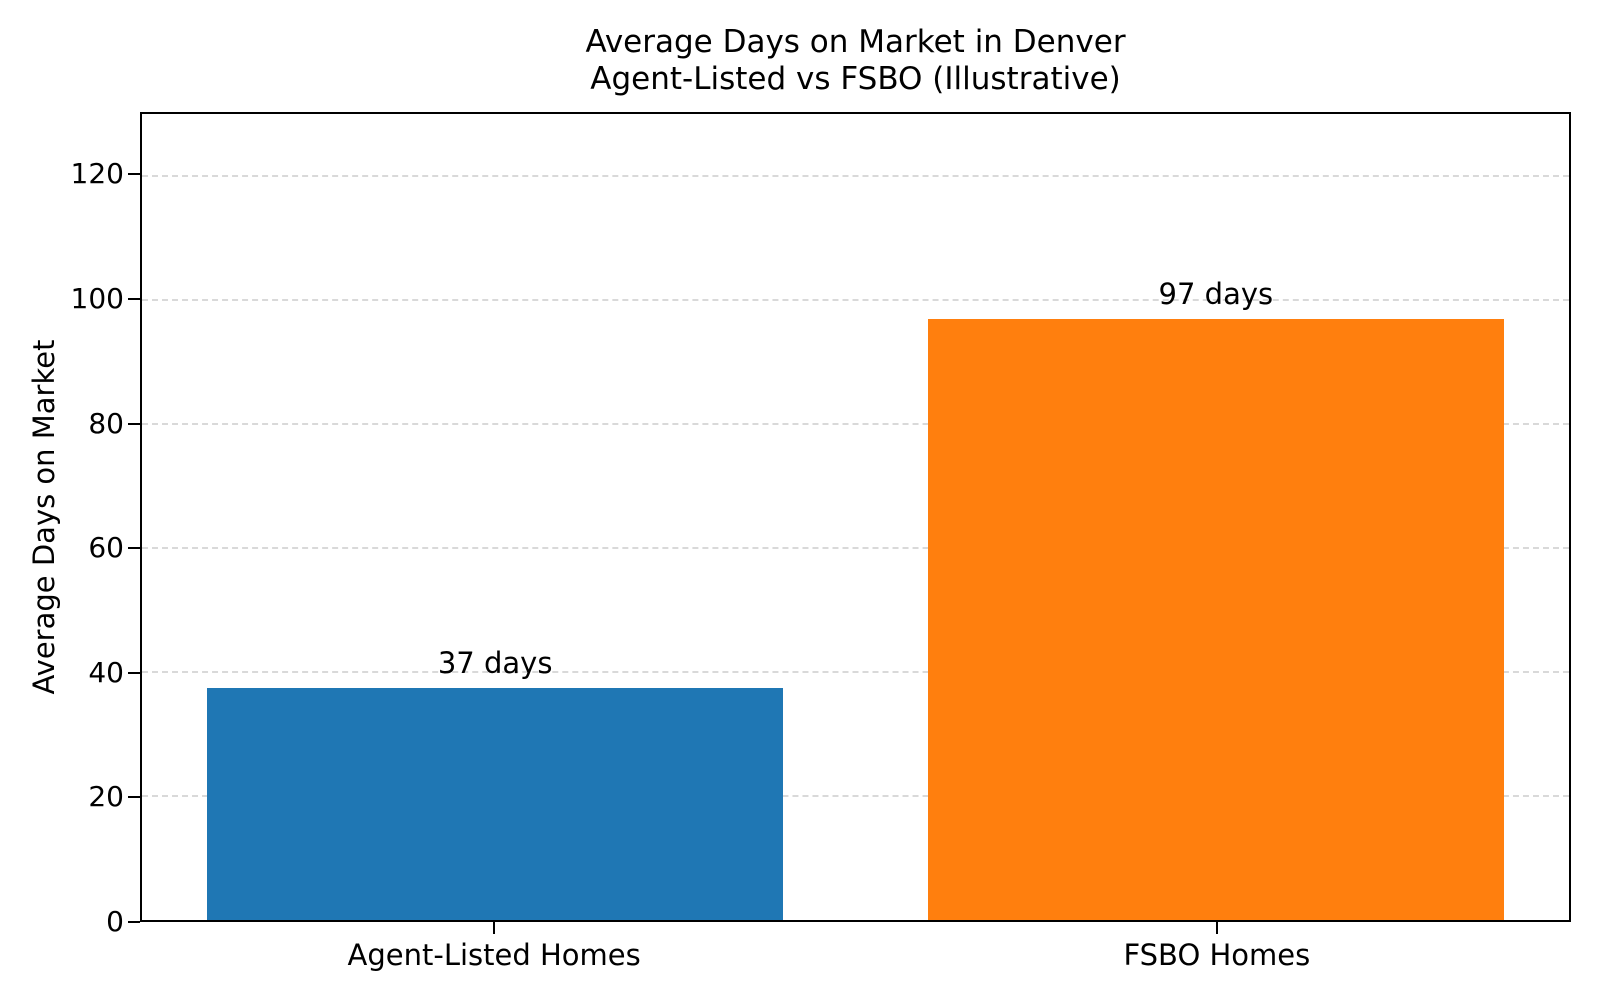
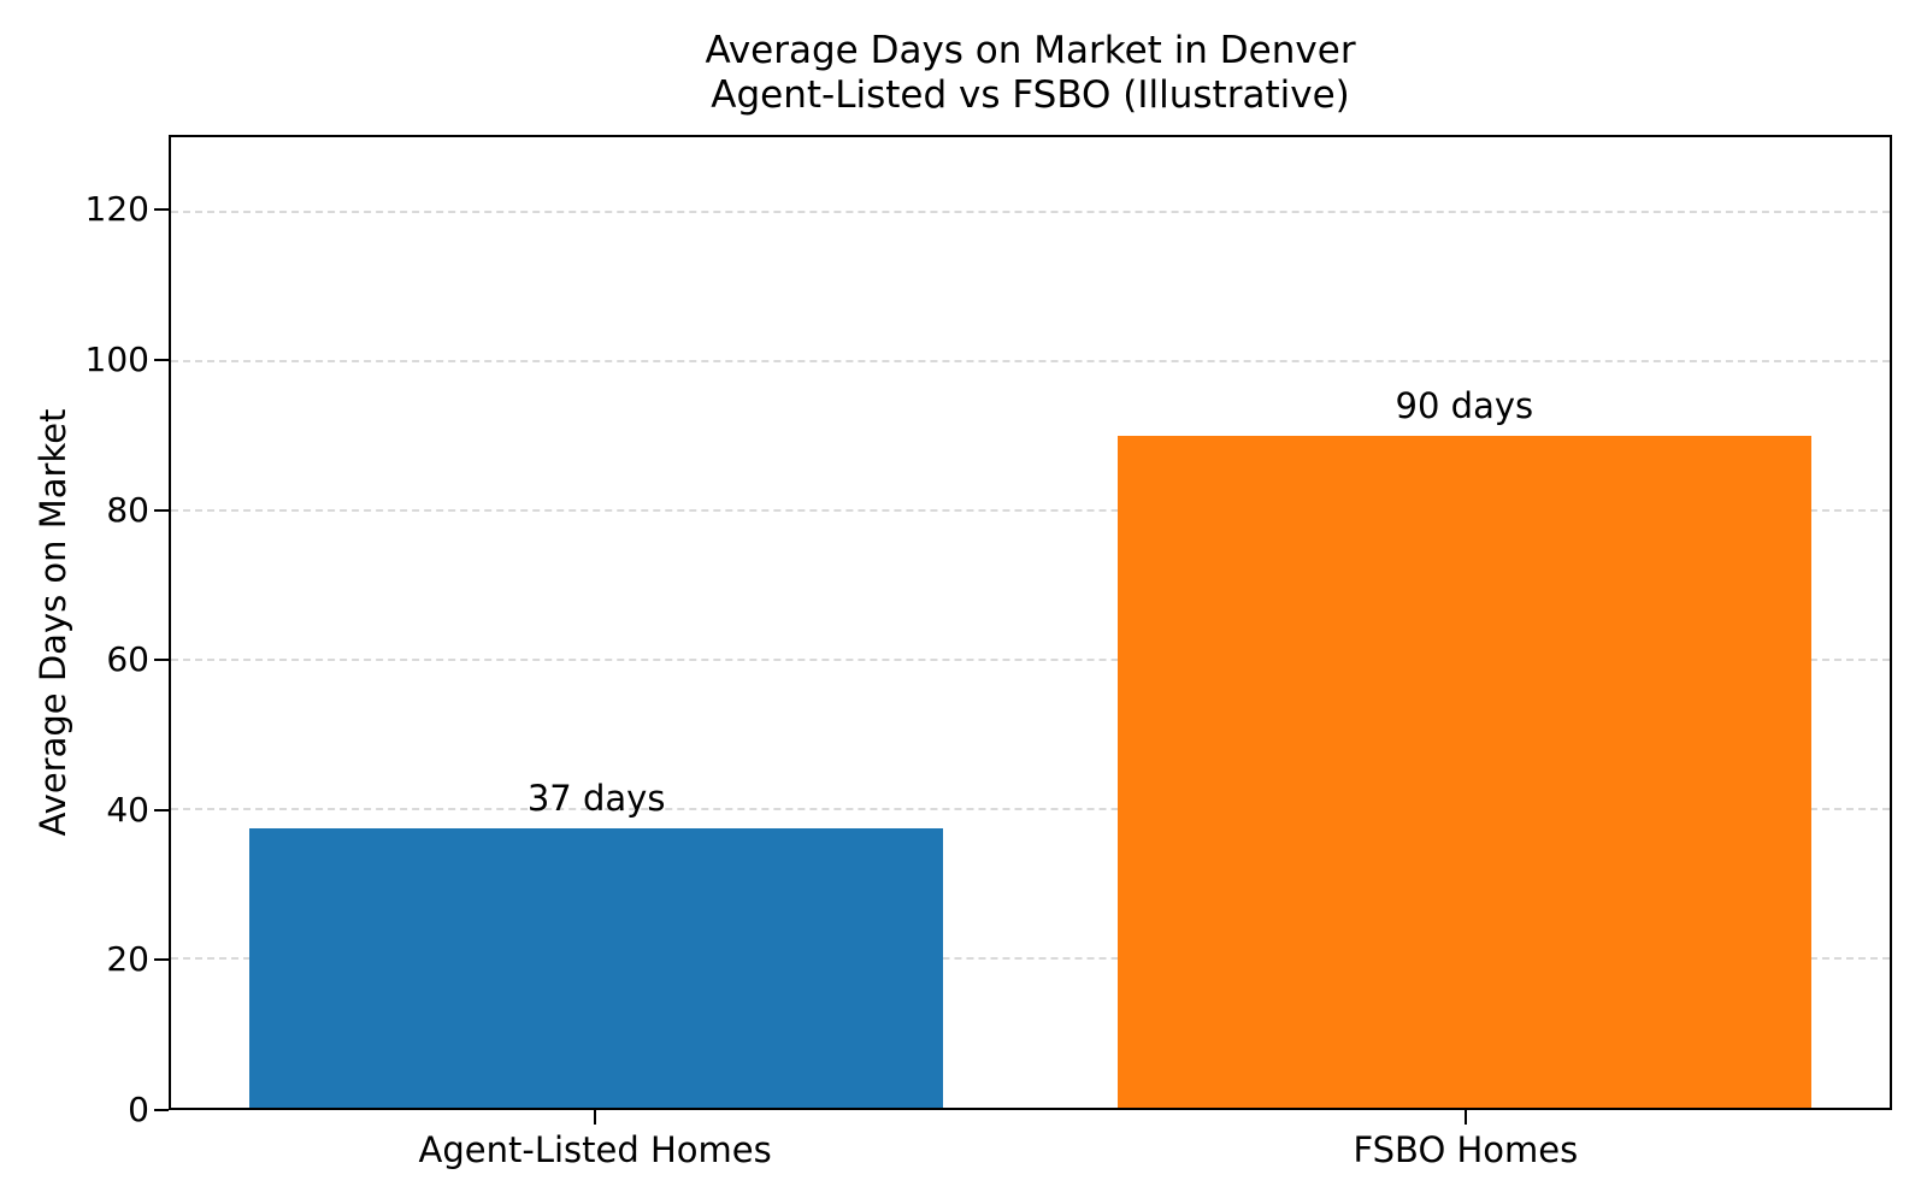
FSBO Homes: 97 -> 90
